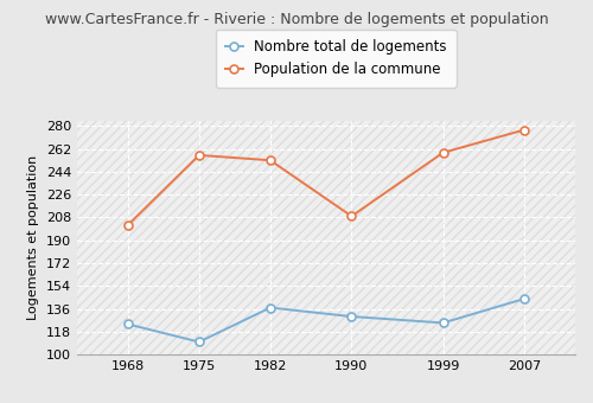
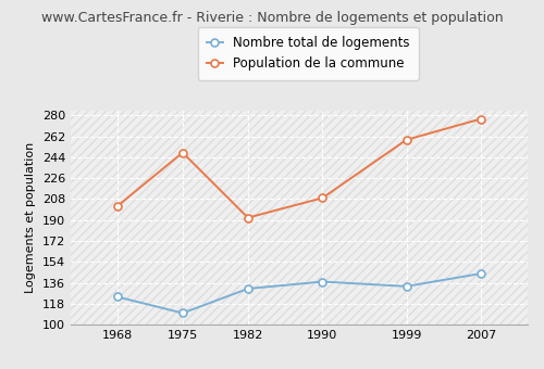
Population de la commune/1975: 257 -> 248
Nombre total de logements/1982: 137 -> 131
Population de la commune/1982: 253 -> 192
Nombre total de logements/1990: 130 -> 137
Nombre total de logements/1999: 125 -> 133
